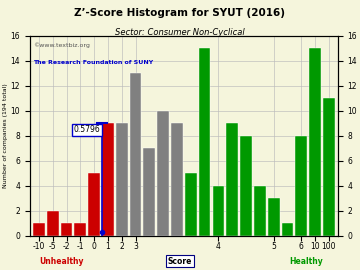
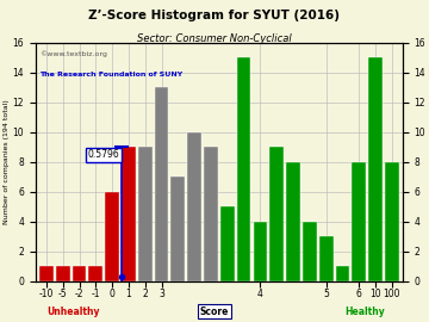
-5: 2 -> 1
0: 5 -> 6
100: 11 -> 8
